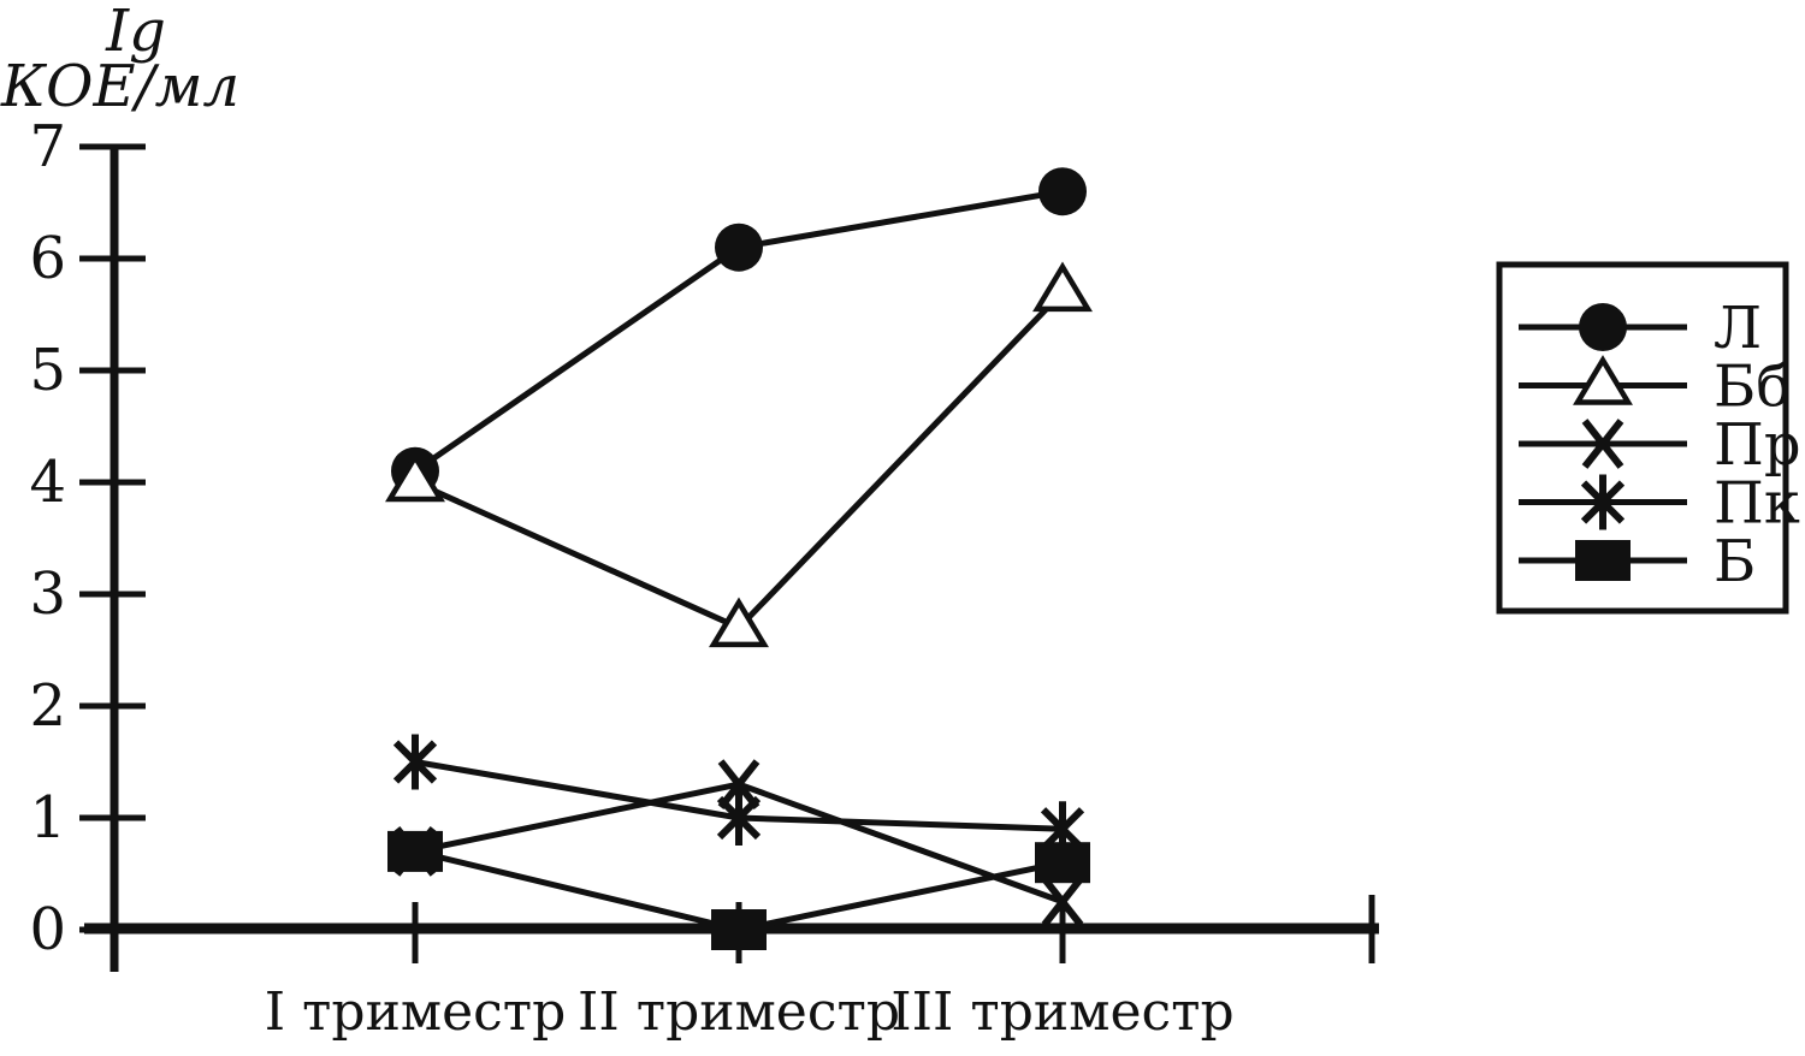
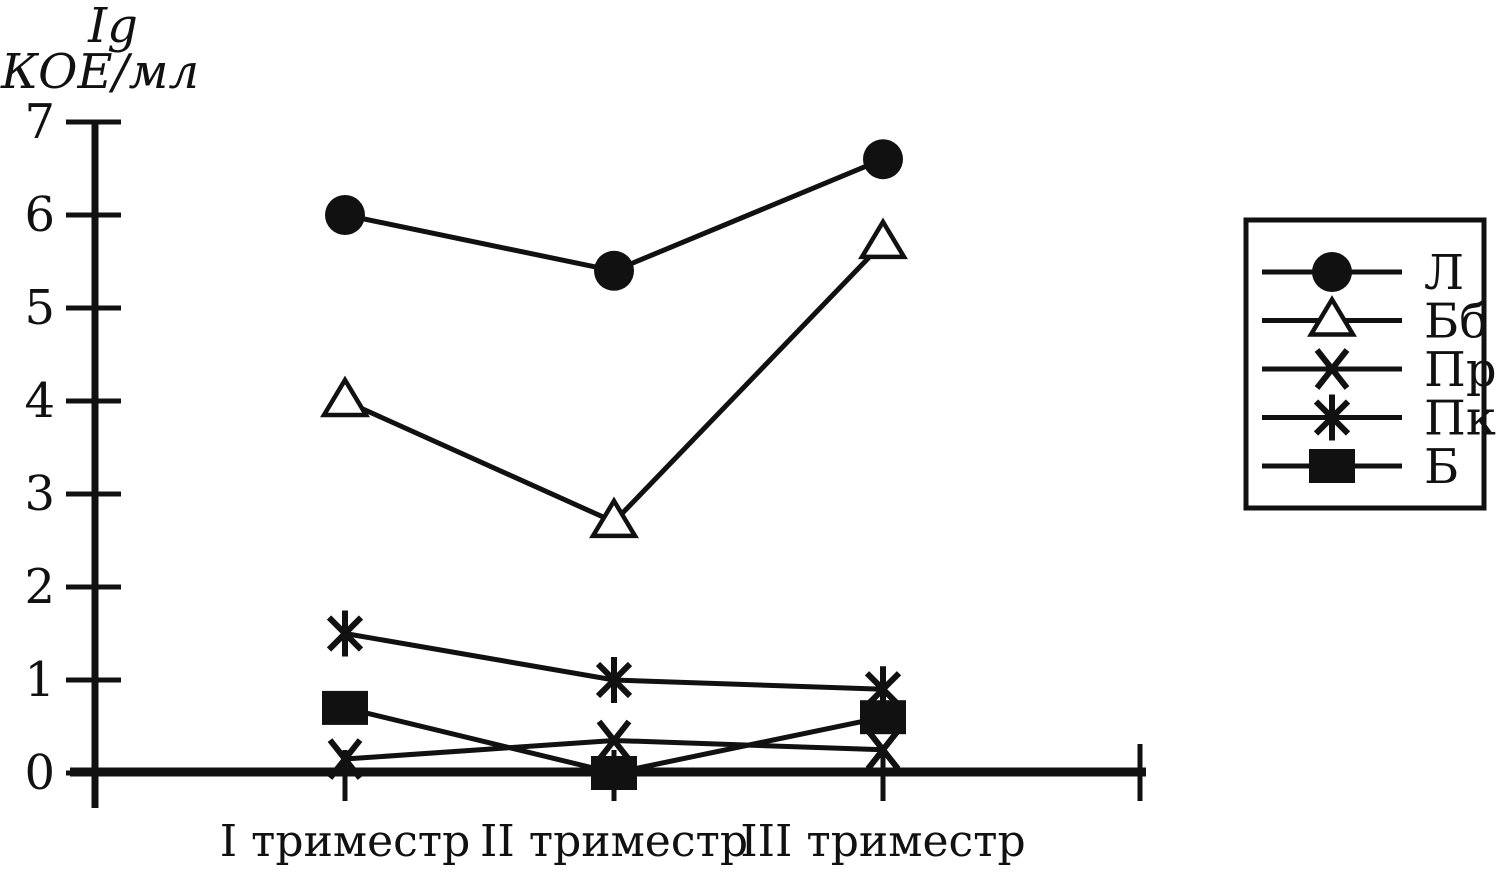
Л/I триместр: 4.1 -> 6.0
Пр/I триместр: 0.7 -> 0.1
Л/II триместр: 6.1 -> 5.4
Пр/II триместр: 1.3 -> 0.3
